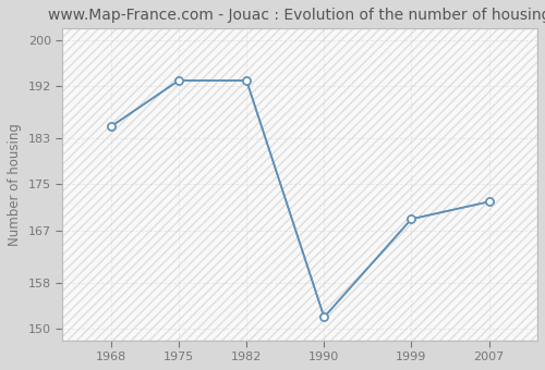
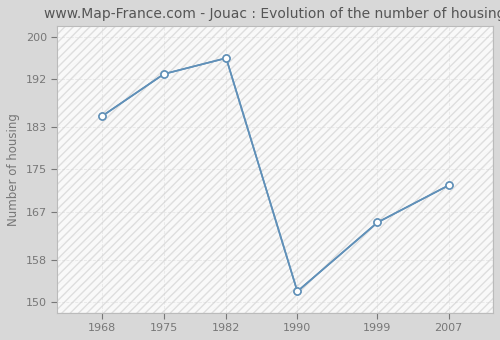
1982: 193 -> 196
1999: 169 -> 165
